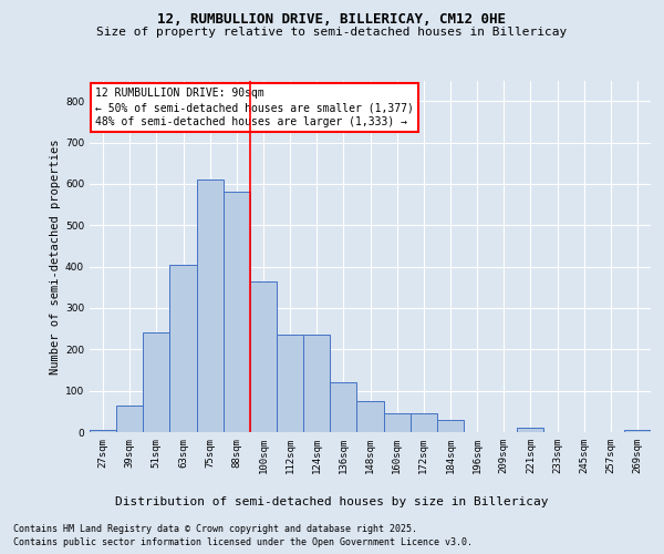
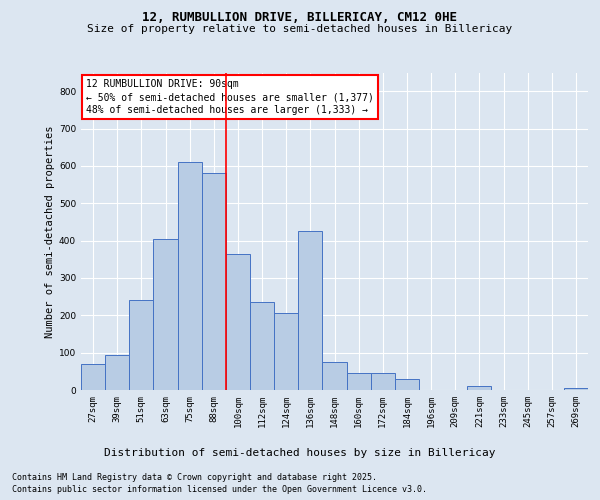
27sqm: 5 -> 70
39sqm: 65 -> 95
124sqm: 235 -> 205
136sqm: 120 -> 425
